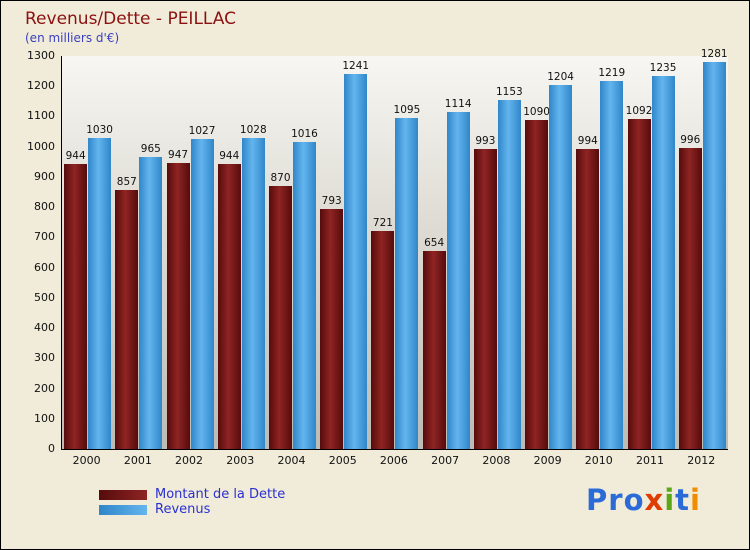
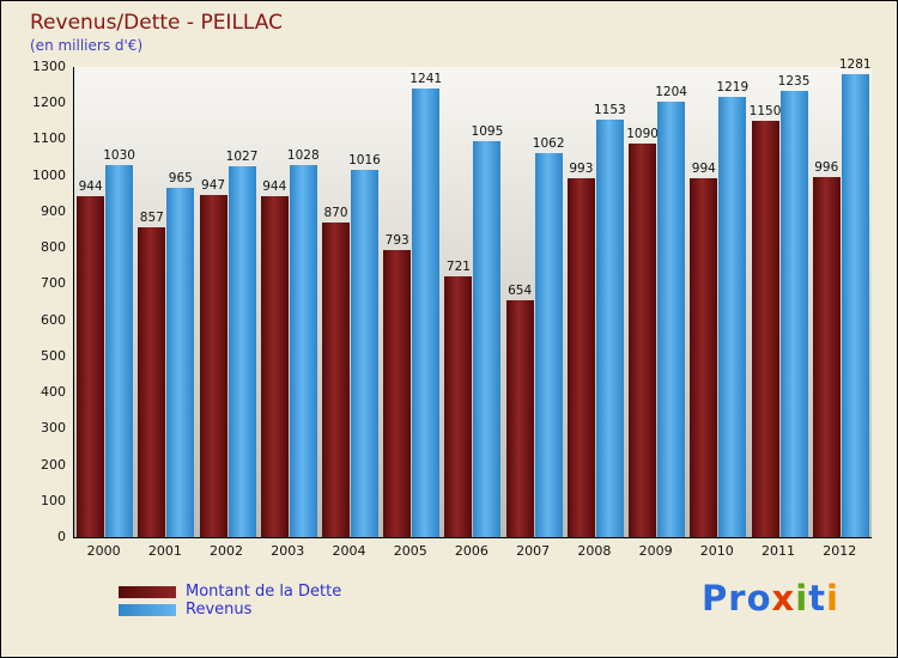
Revenus/2007: 1114 -> 1062
Montant de la Dette/2011: 1092 -> 1150
